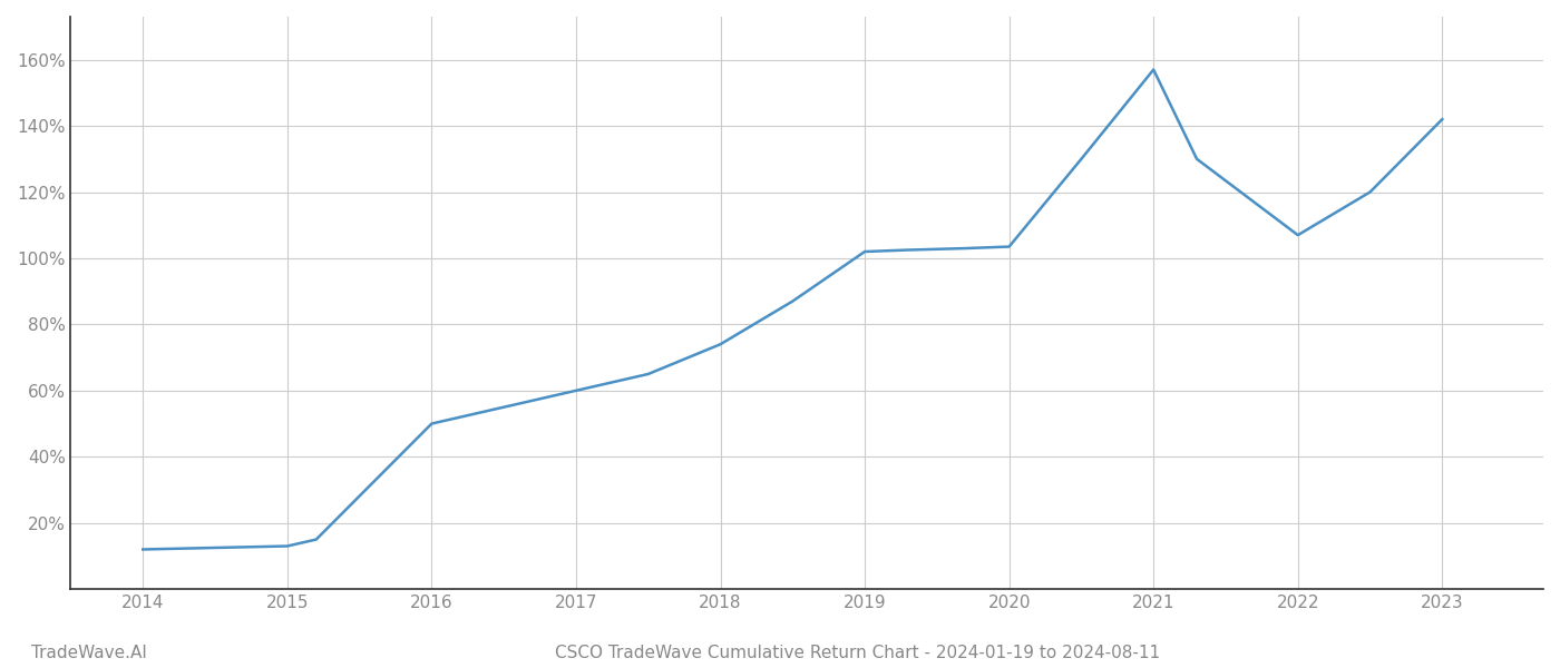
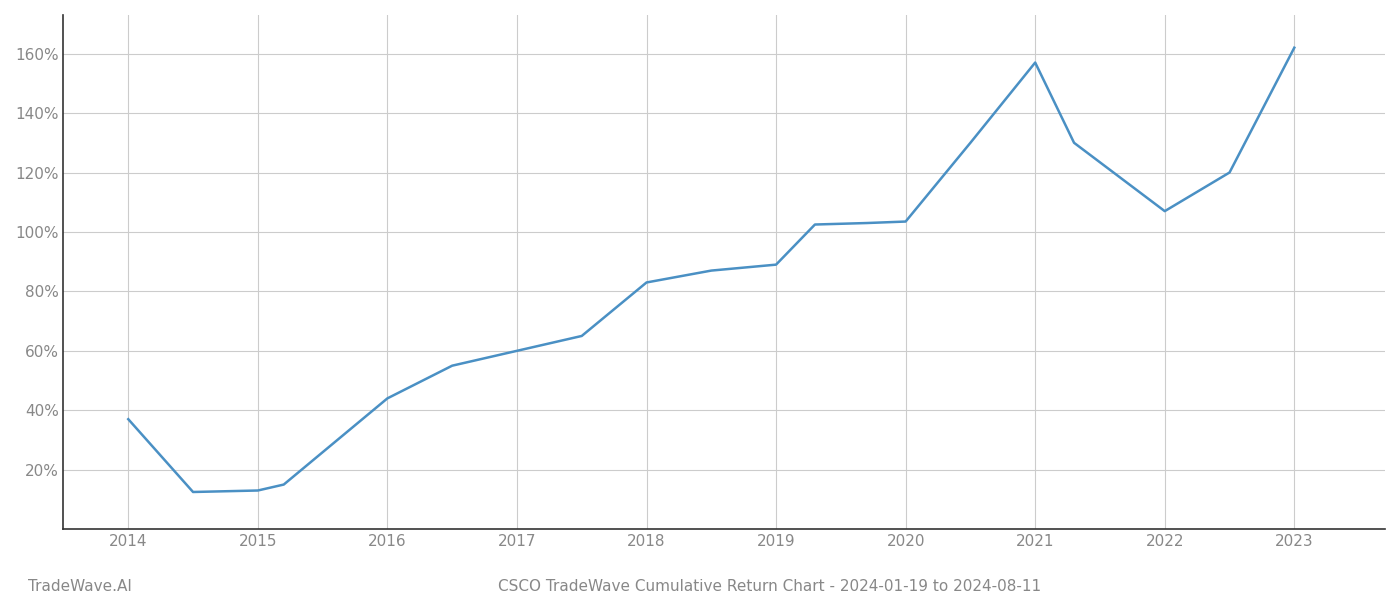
2014: 12.0% -> 37.0%
2016: 50.0% -> 44.0%
2018: 74.0% -> 83.0%
2019: 102.0% -> 89.0%
2023: 142.0% -> 162.0%
